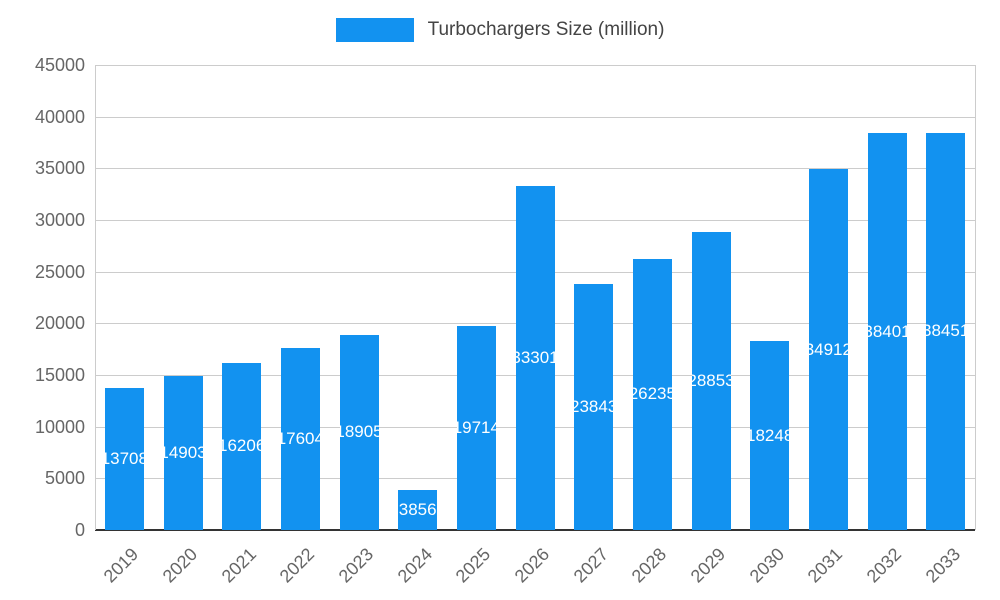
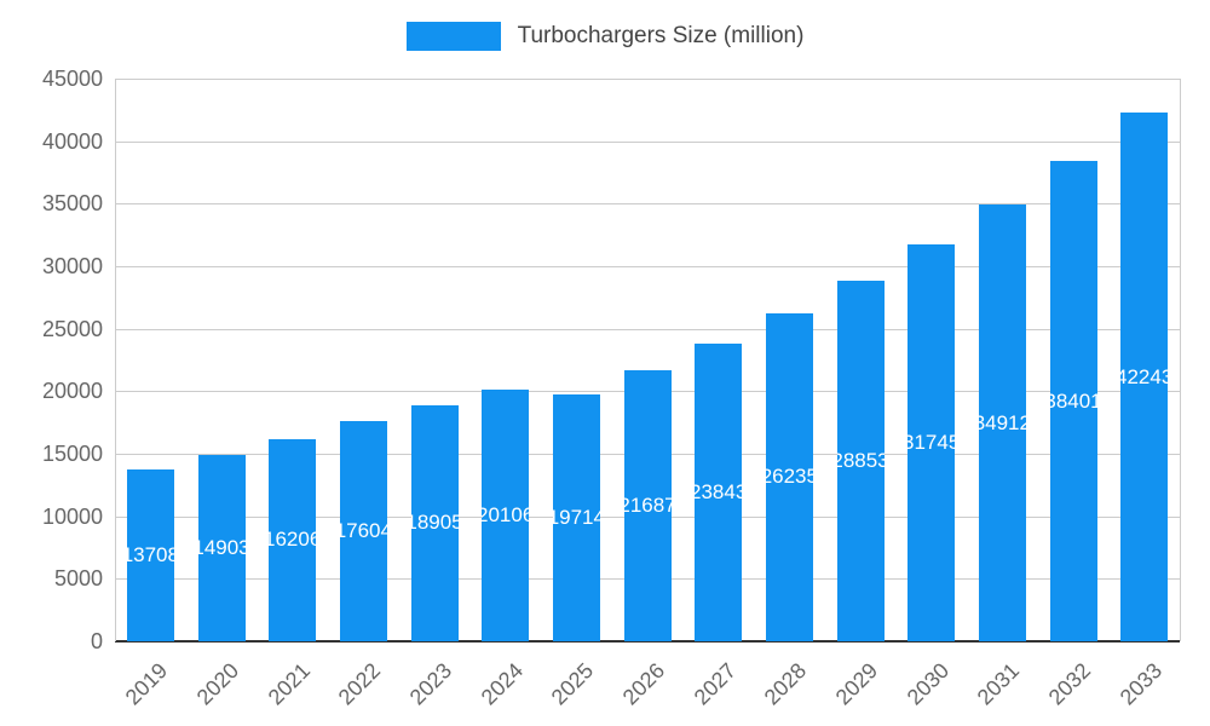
2024: 3856 -> 20106
2026: 33301 -> 21687
2030: 18248 -> 31745
2033: 38451 -> 42243
